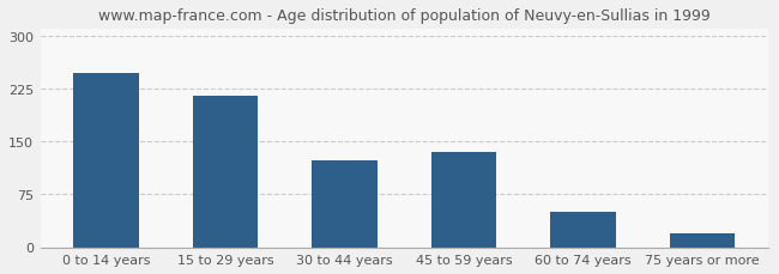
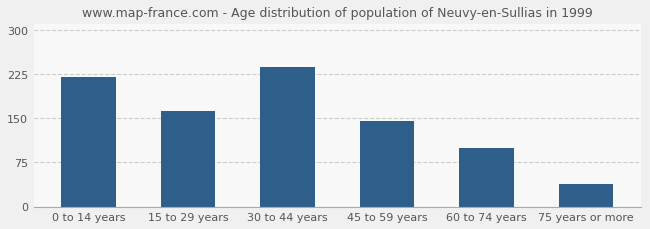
0 to 14 years: 248 -> 220
15 to 29 years: 216 -> 163
30 to 44 years: 124 -> 238
45 to 59 years: 136 -> 146
60 to 74 years: 50 -> 100
75 years or more: 20 -> 38
